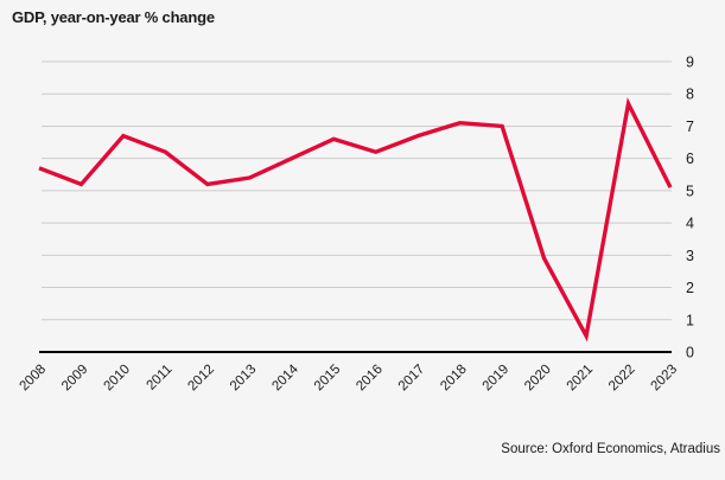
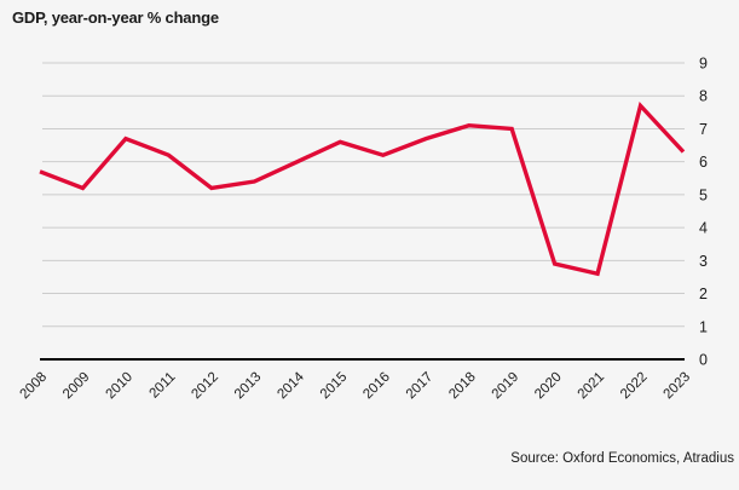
2021: 0.5 -> 2.6
2023: 5.1 -> 6.3
